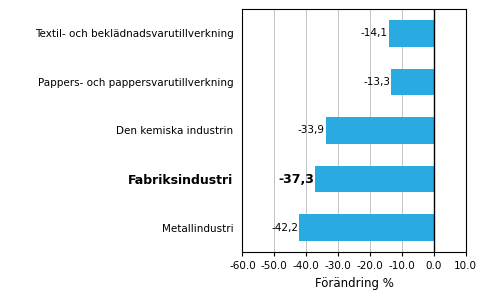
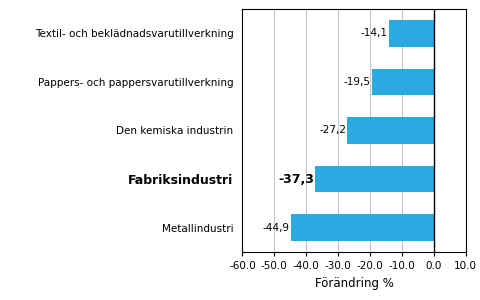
Pappers- och pappersvarutillverkning: -13,3 -> -19,5
Den kemiska industrin: -33,9 -> -27,2
Metallindustri: -42,2 -> -44,9
